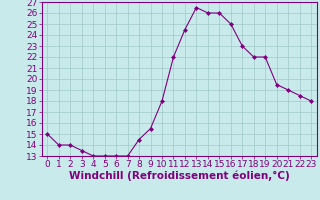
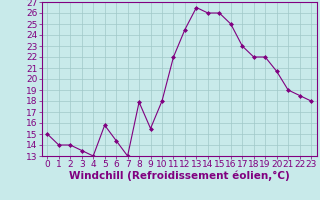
5: 13.0 -> 15.8
6: 13.0 -> 14.4
8: 14.5 -> 17.9
20: 19.5 -> 20.7
